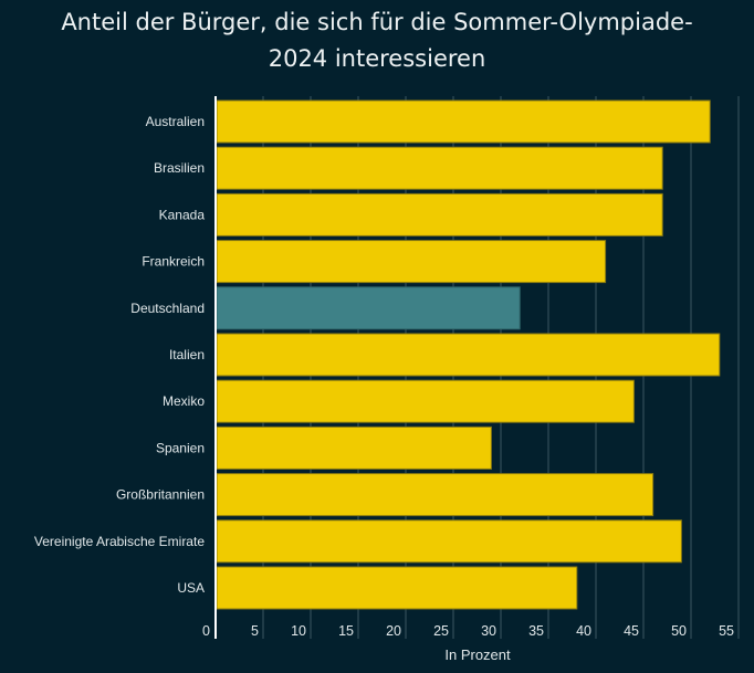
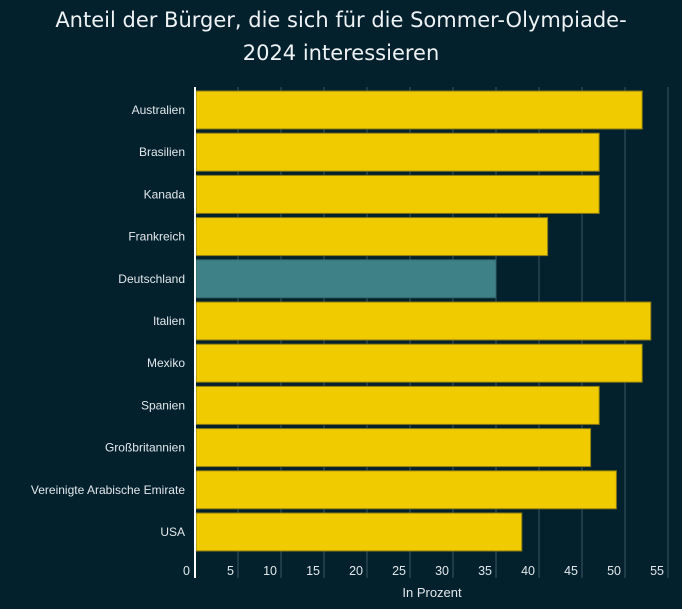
Deutschland: 32 -> 35
Mexiko: 44 -> 52
Spanien: 29 -> 47
